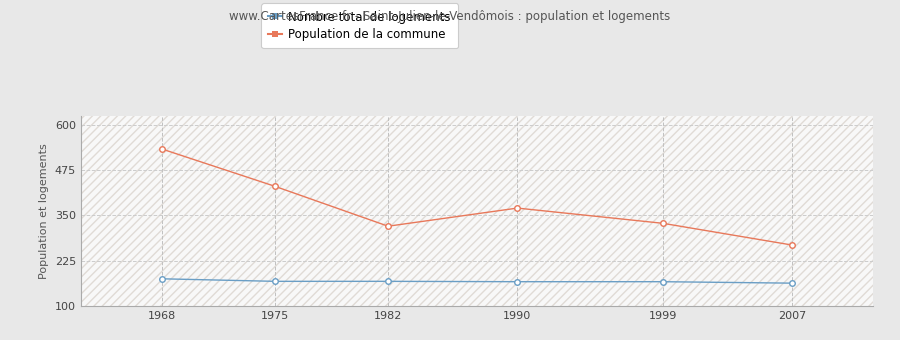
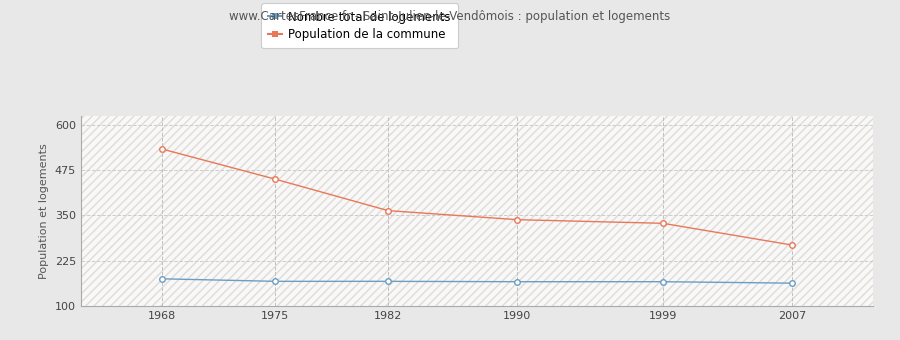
Population de la commune/1975: 430 -> 450
Population de la commune/1982: 320 -> 363
Population de la commune/1990: 370 -> 338
